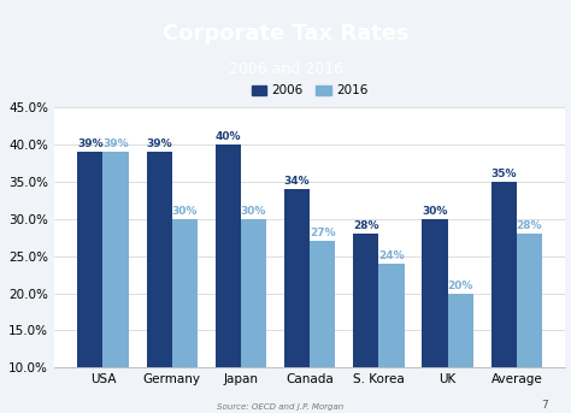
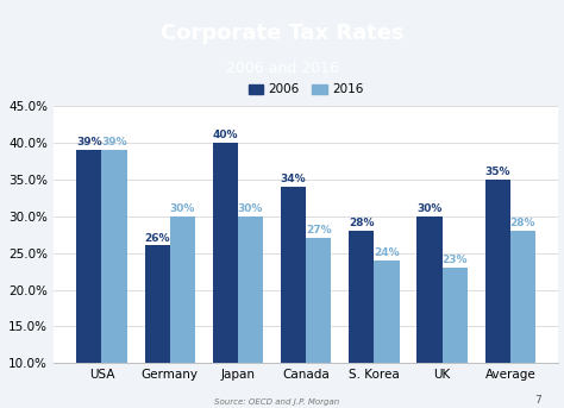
2006/Germany: 39% -> 26%
2016/UK: 20% -> 23%
